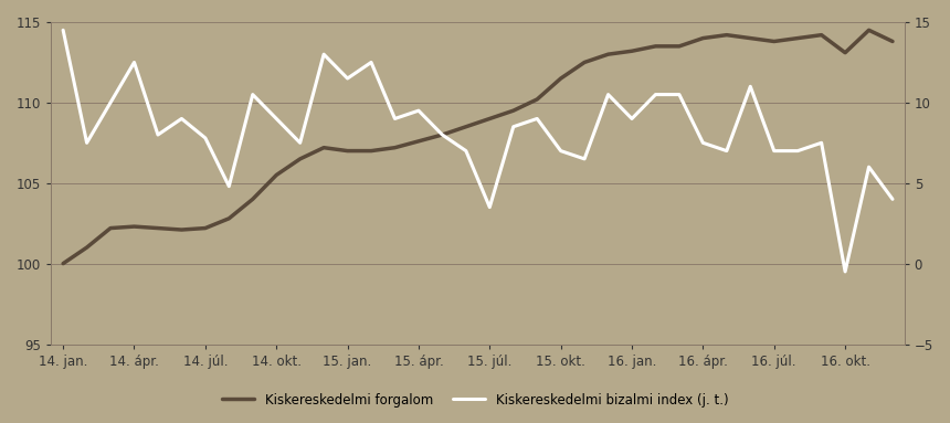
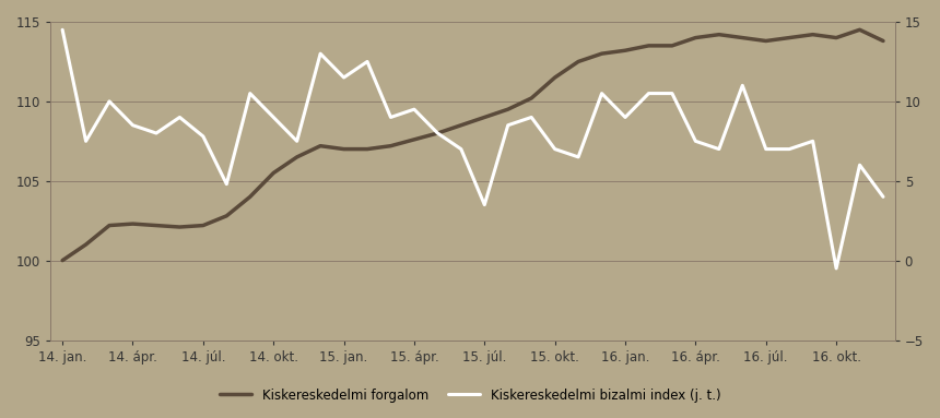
Kiskereskedelmi bizalmi index (j. t.)/14. ápr.: 12.5 -> 8.5
Kiskereskedelmi forgalom/16. okt.: 113.1 -> 114.0
